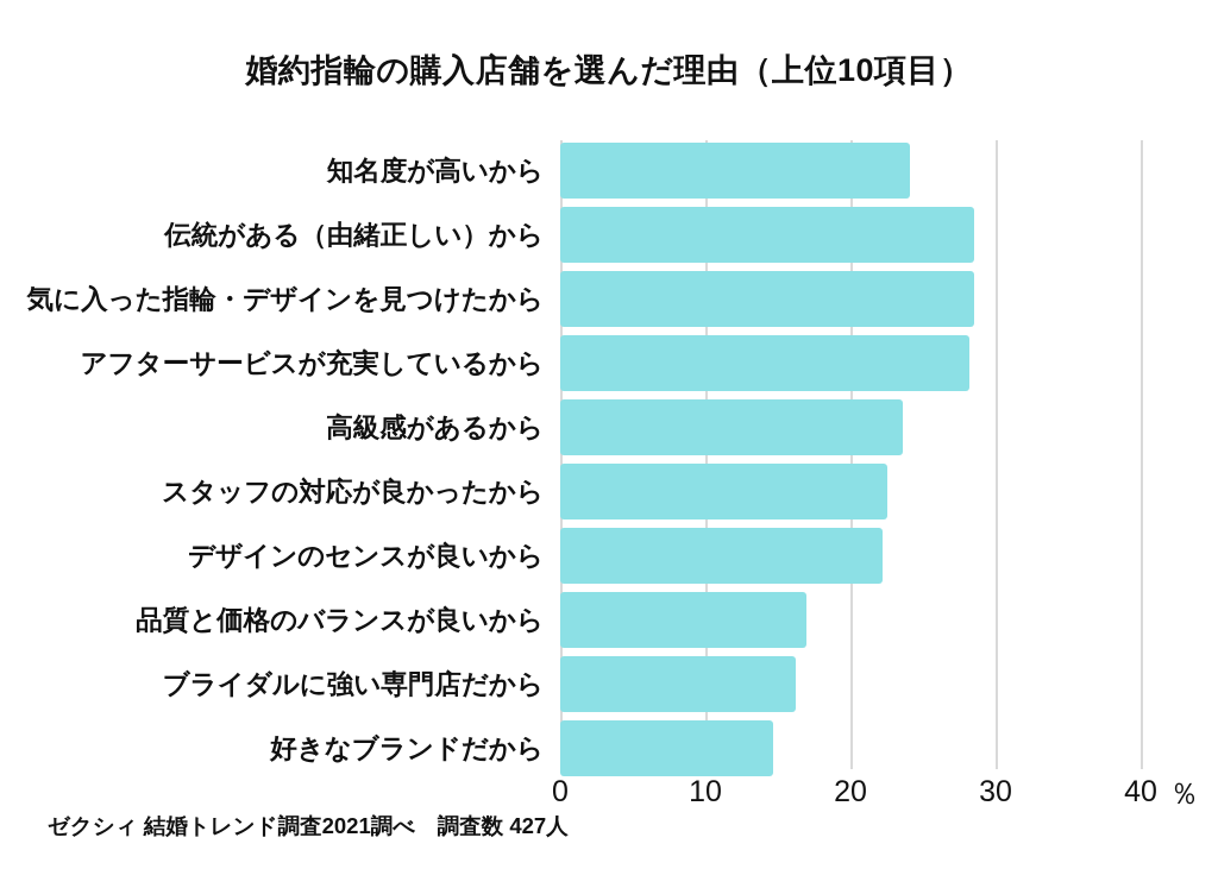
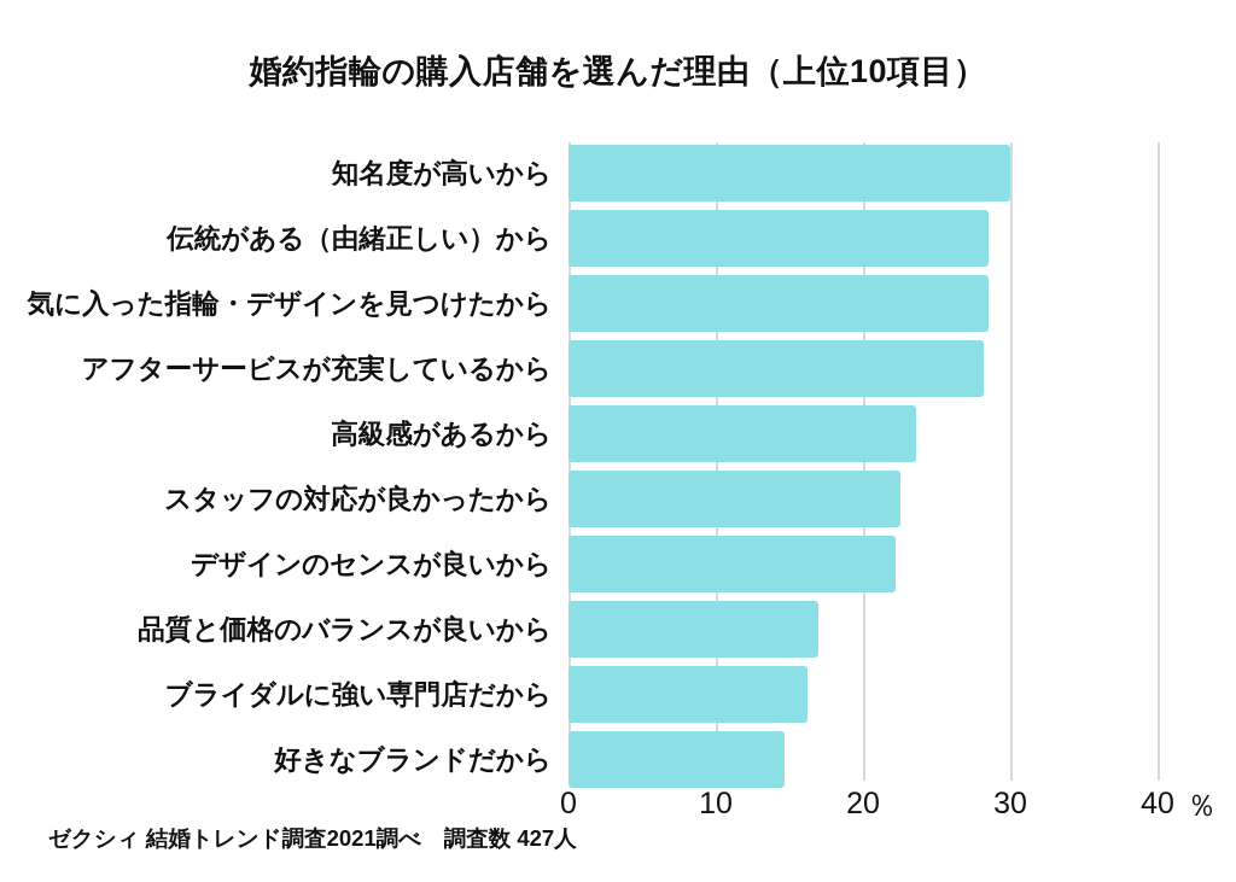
知名度が高いから: 24.1 -> 30.0
